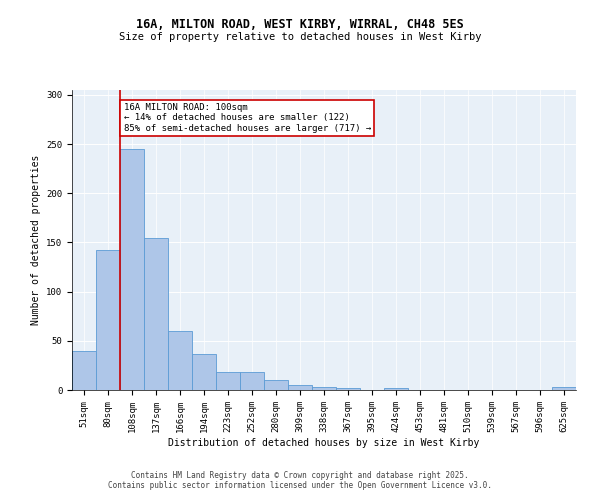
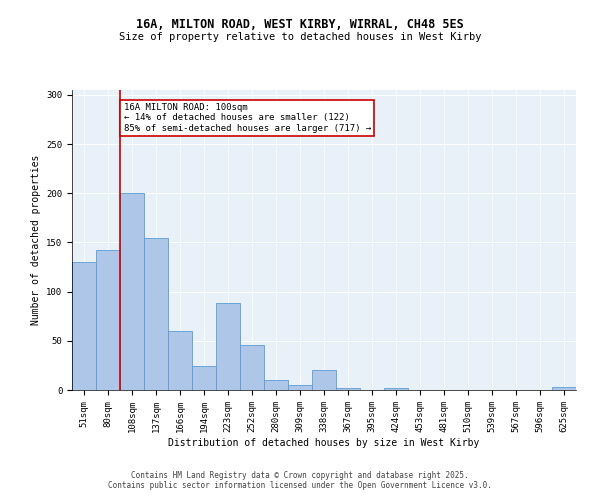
51sqm: 40 -> 130
108sqm: 245 -> 200
194sqm: 37 -> 24
223sqm: 18 -> 88
252sqm: 18 -> 46
338sqm: 3 -> 20
